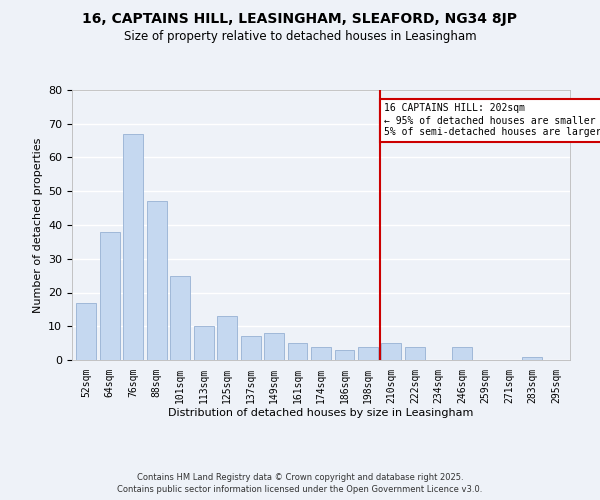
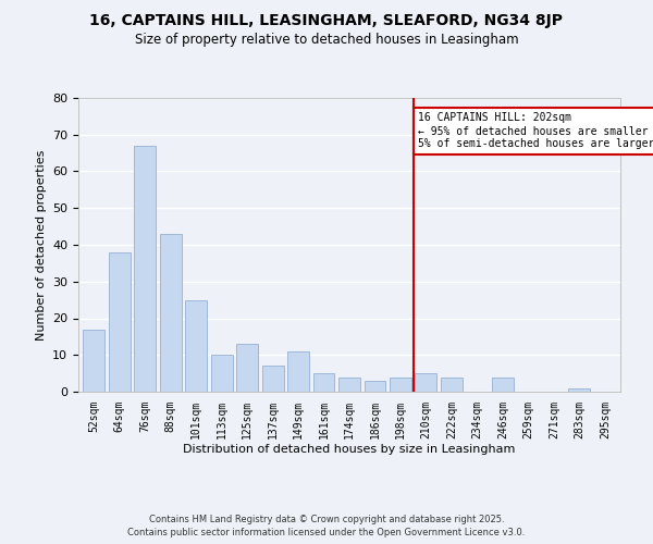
88sqm: 47 -> 43
149sqm: 8 -> 11
